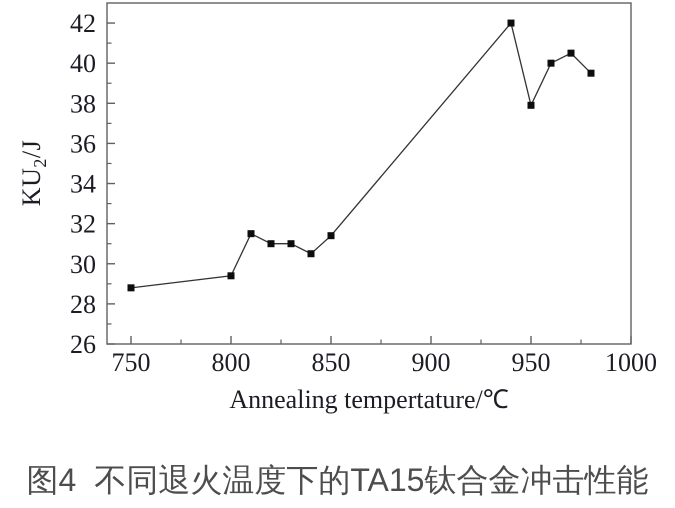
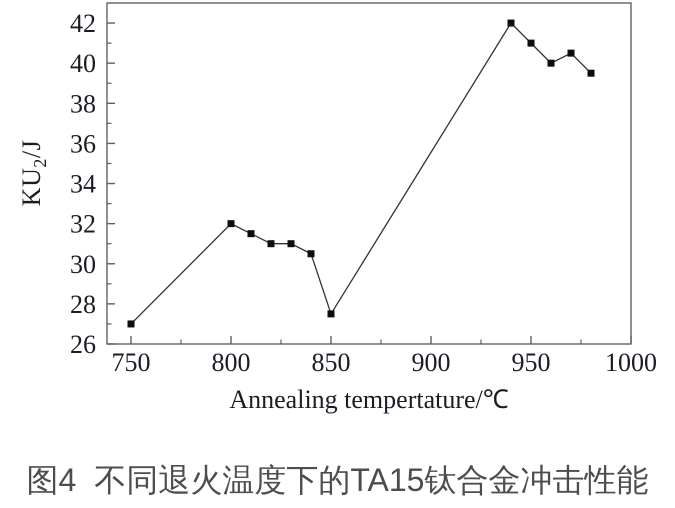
750: 28.8 -> 27.0
800: 29.4 -> 32.0
850: 31.4 -> 27.5
950: 37.9 -> 41.0
